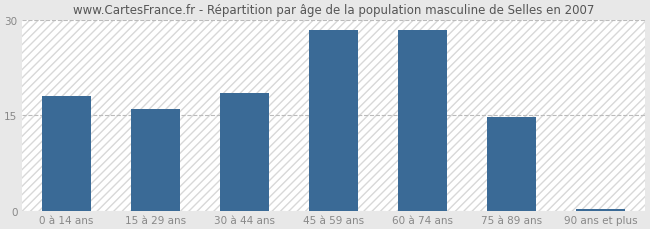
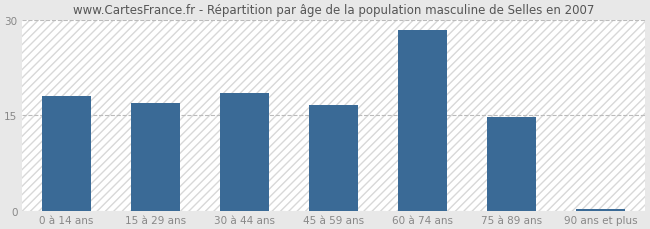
15 à 29 ans: 16.0 -> 17.0
45 à 59 ans: 28.5 -> 16.6
